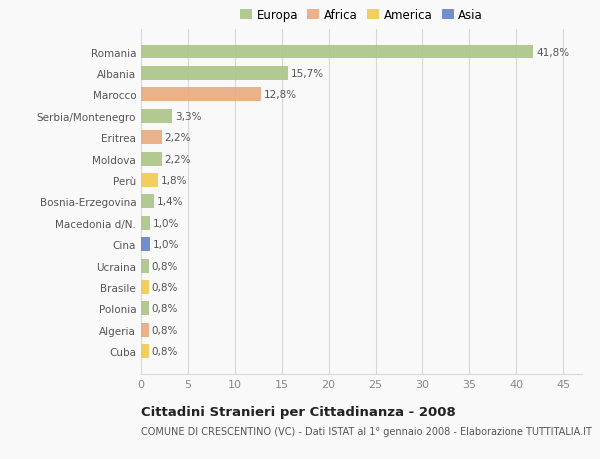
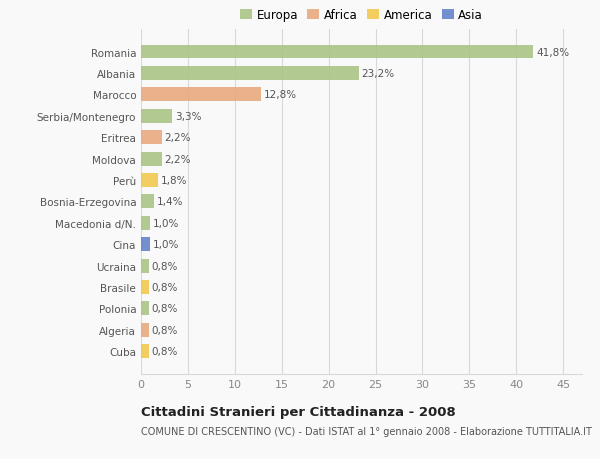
Albania: 15,7% -> 23,2%
